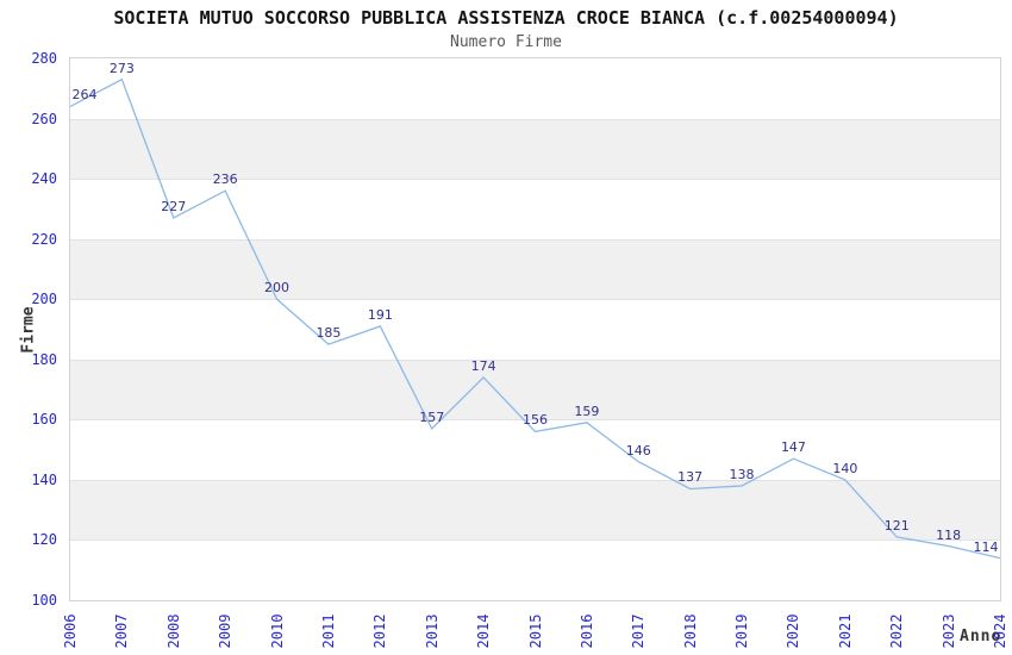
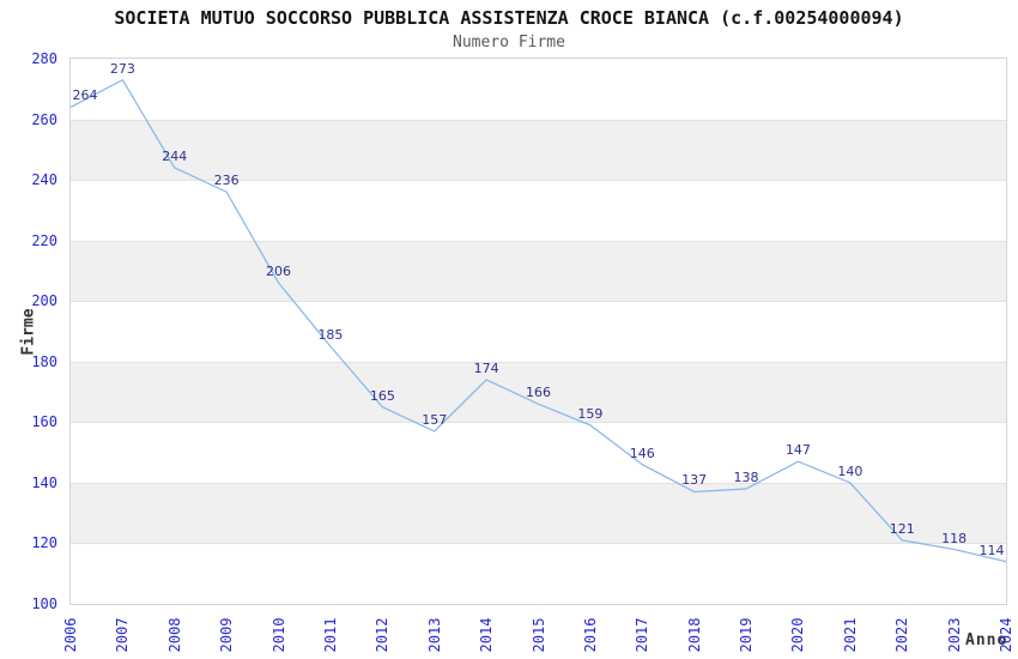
2008: 227 -> 244
2010: 200 -> 206
2012: 191 -> 165
2015: 156 -> 166
